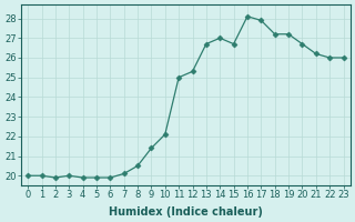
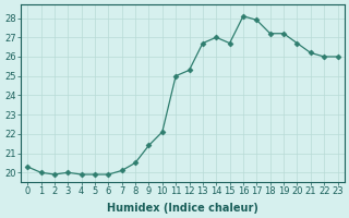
0: 20.0 -> 20.3
